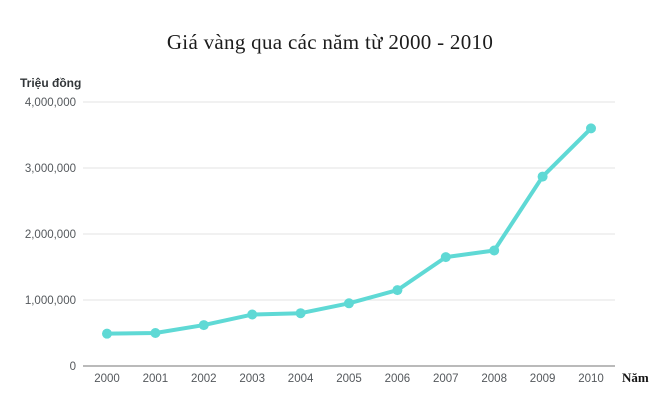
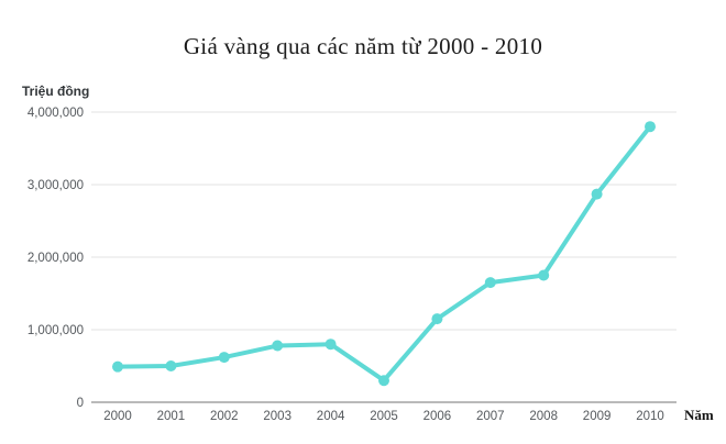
2005: 1000000 -> 300000
2010: 3600000 -> 3800000
